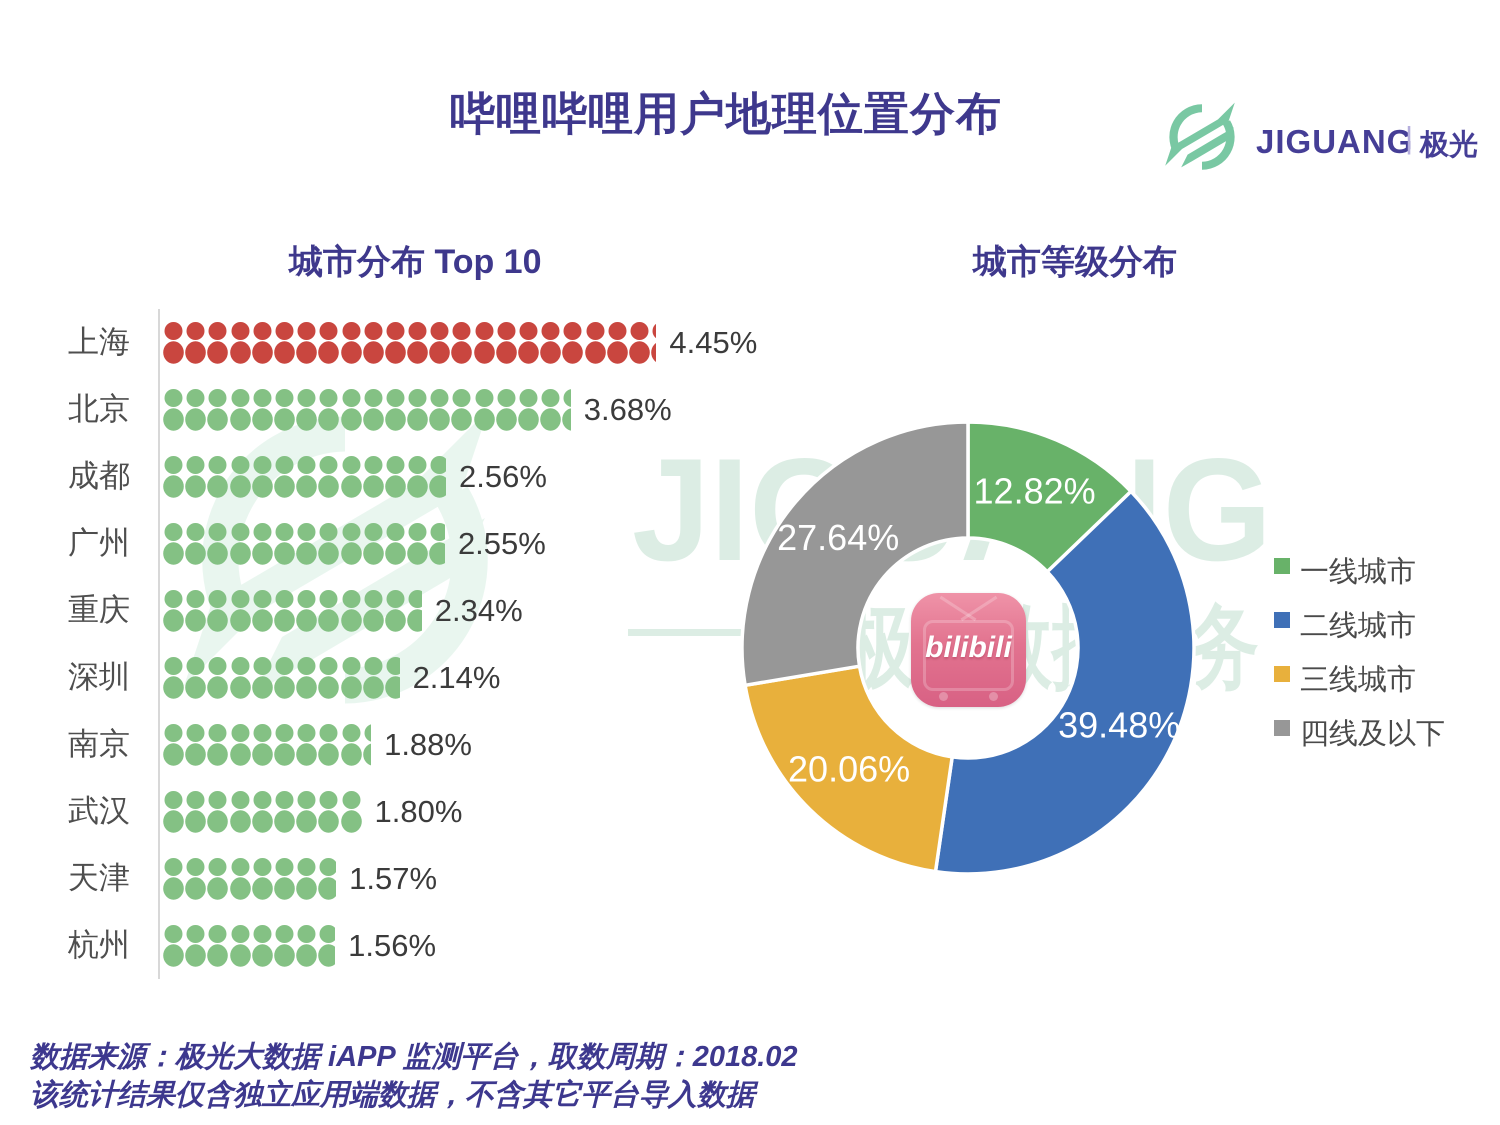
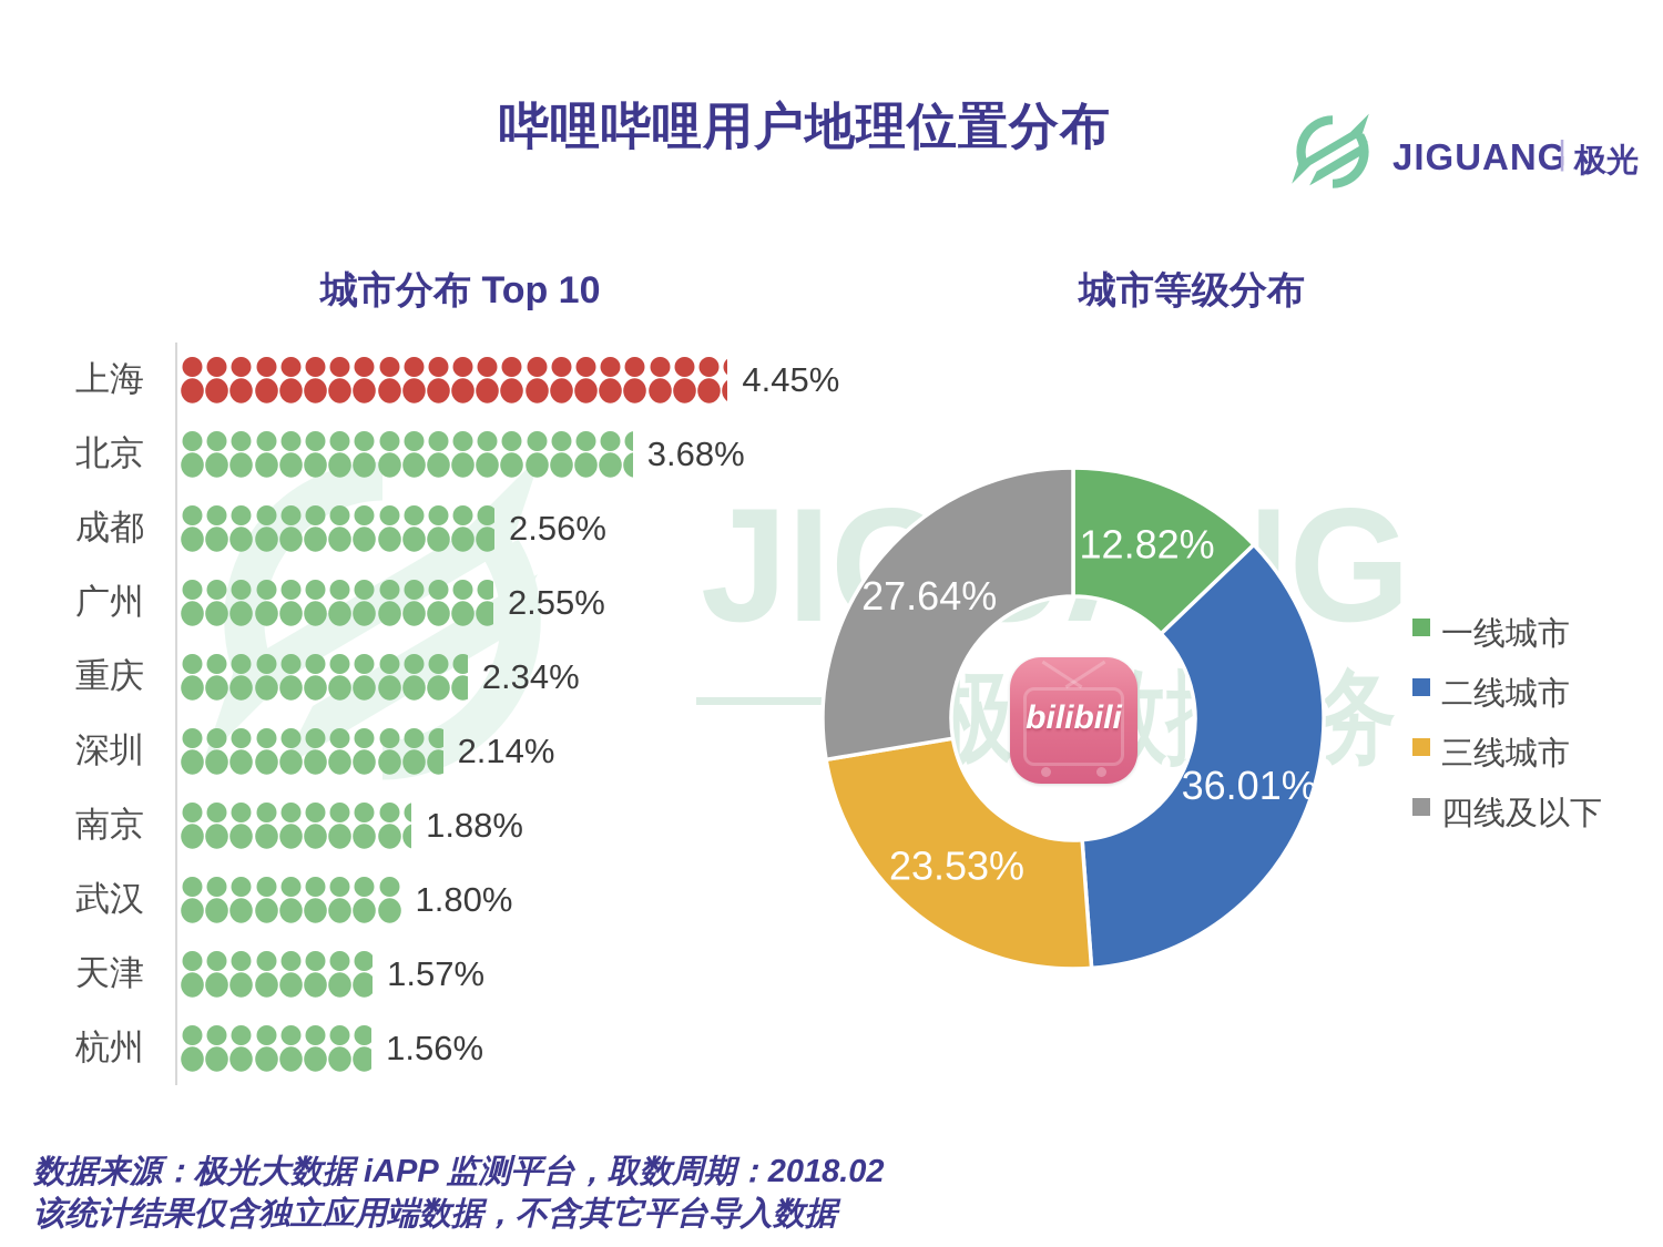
城市等级分布/二线城市: 39.48% -> 36.01%
城市等级分布/三线城市: 20.06% -> 23.53%
